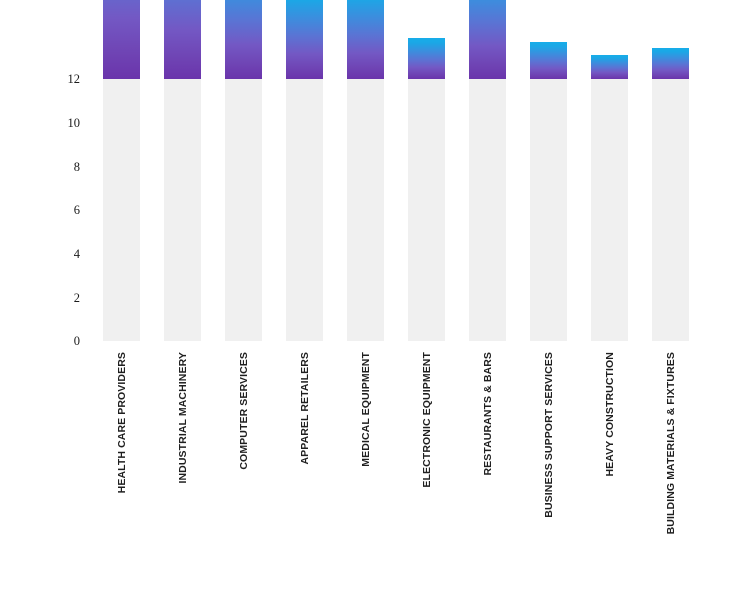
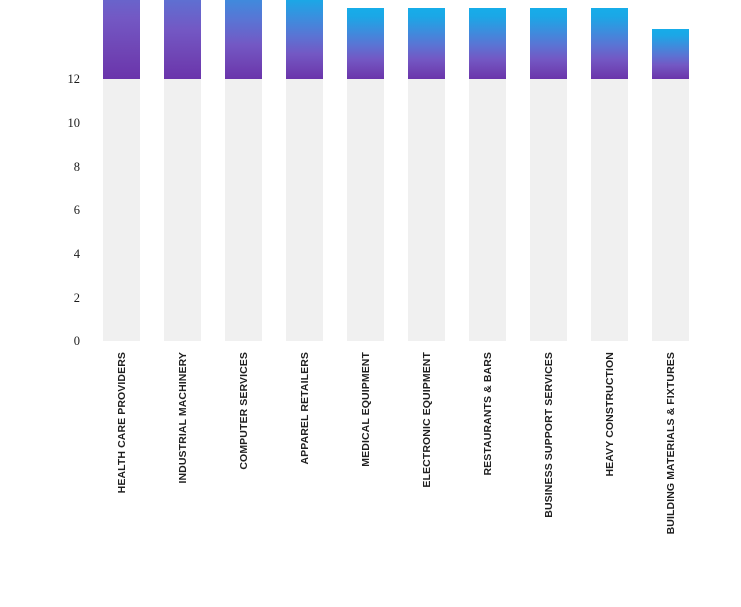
MEDICAL EQUIPMENT: 4.2 -> 3.2
ELECTRONIC EQUIPMENT: 1.9 -> 3.2
RESTAURANTS & BARS: 5.4 -> 3.2
BUSINESS SUPPORT SERVICES: 1.7 -> 3.2
HEAVY CONSTRUCTION: 1.1 -> 3.2
BUILDING MATERIALS & FIXTURES: 1.4 -> 2.3
